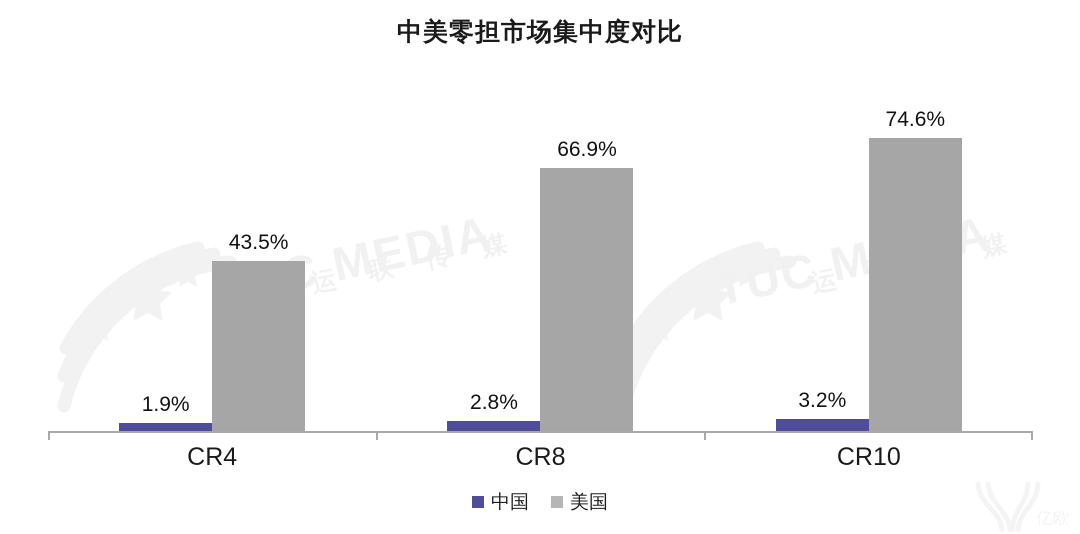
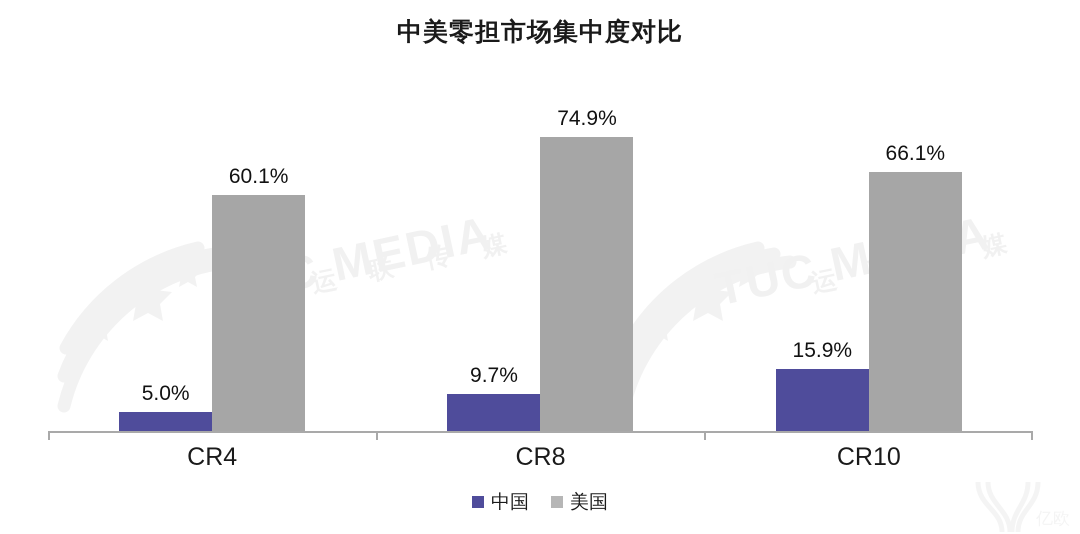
中国/CR4: 1.9% -> 5.0%
美国/CR4: 43.5% -> 60.1%
中国/CR8: 2.8% -> 9.7%
美国/CR8: 66.9% -> 74.9%
中国/CR10: 3.2% -> 15.9%
美国/CR10: 74.6% -> 66.1%
